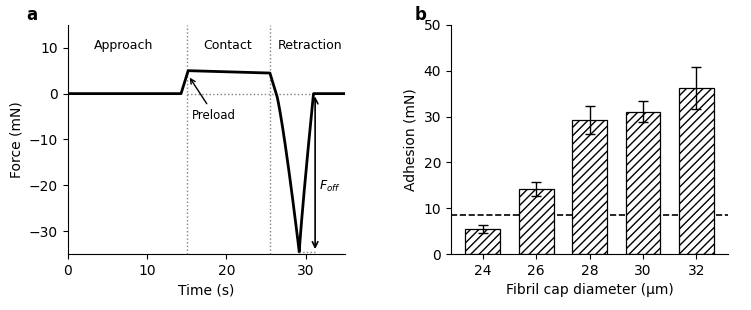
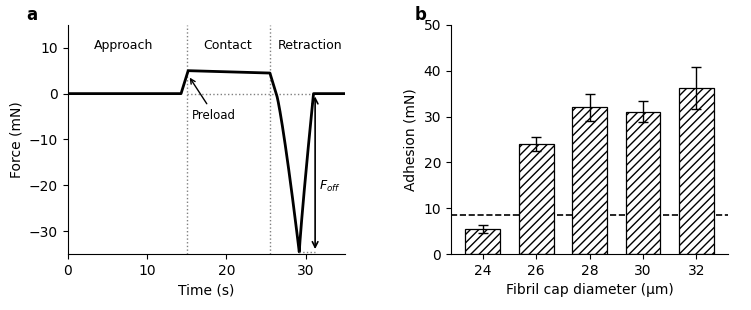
26: 14.2 -> 24.0
28: 29.2 -> 32.0
